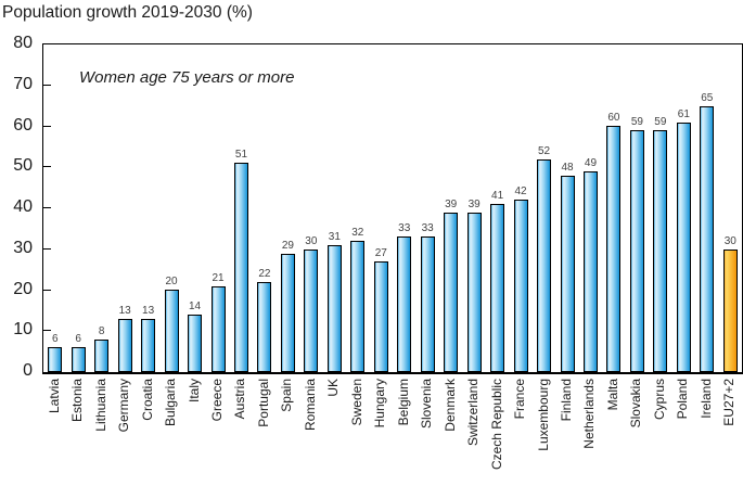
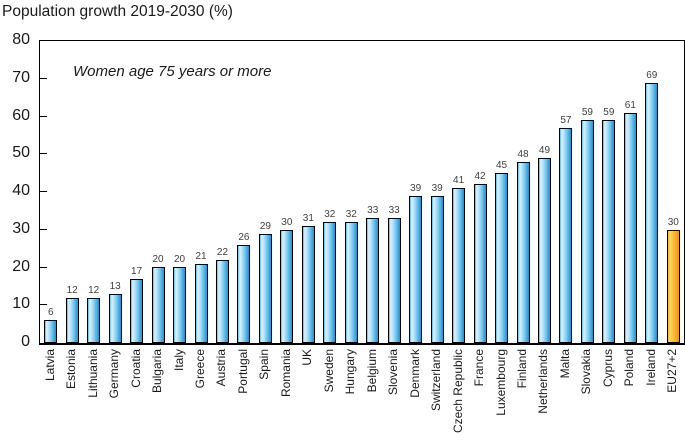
Estonia: 6 -> 12
Lithuania: 8 -> 12
Croatia: 13 -> 17
Italy: 14 -> 20
Austria: 51 -> 22
Portugal: 22 -> 26
Hungary: 27 -> 32
Luxembourg: 52 -> 45
Malta: 60 -> 57
Ireland: 65 -> 69
